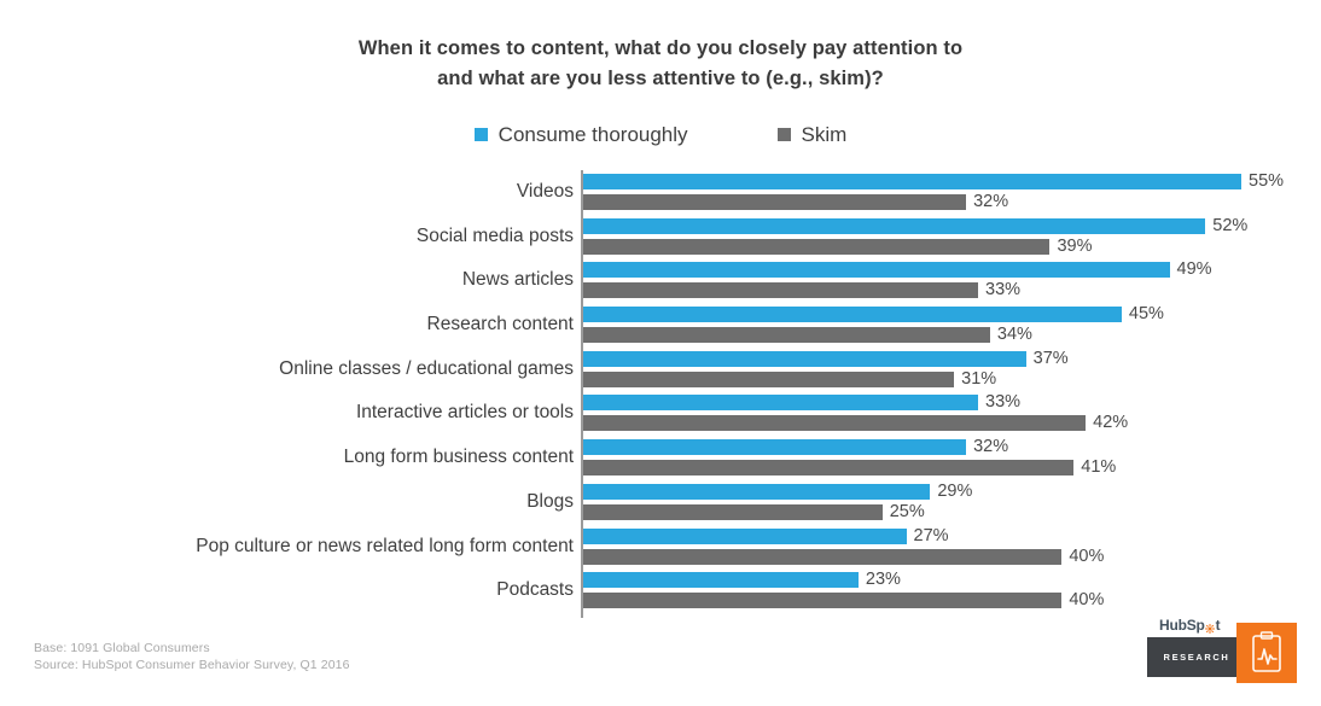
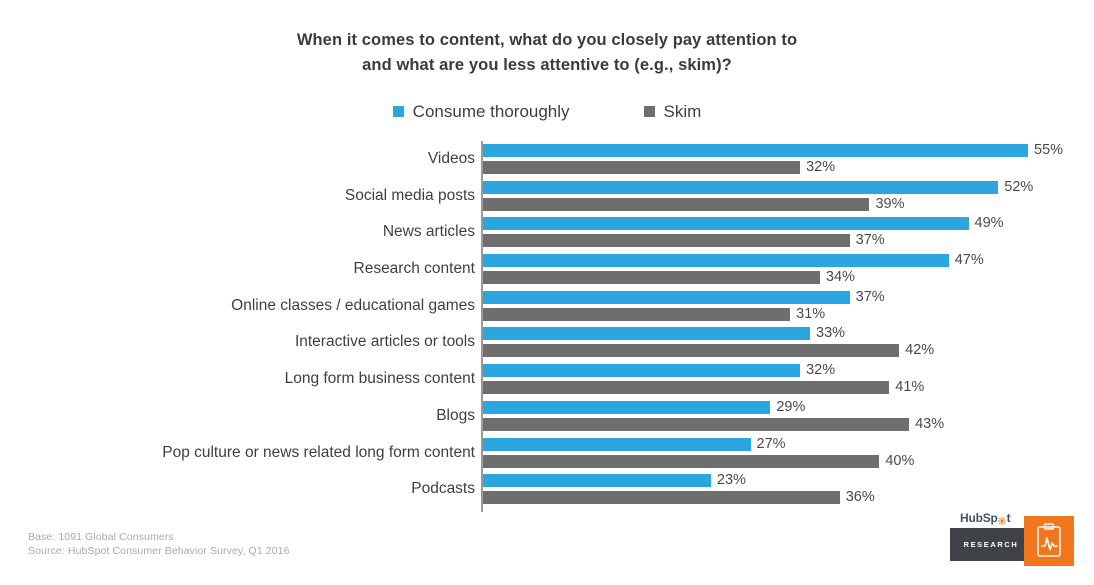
Skim/News articles: 33% -> 37%
Consume thoroughly/Research content: 45% -> 47%
Skim/Blogs: 25% -> 43%
Skim/Podcasts: 40% -> 36%
